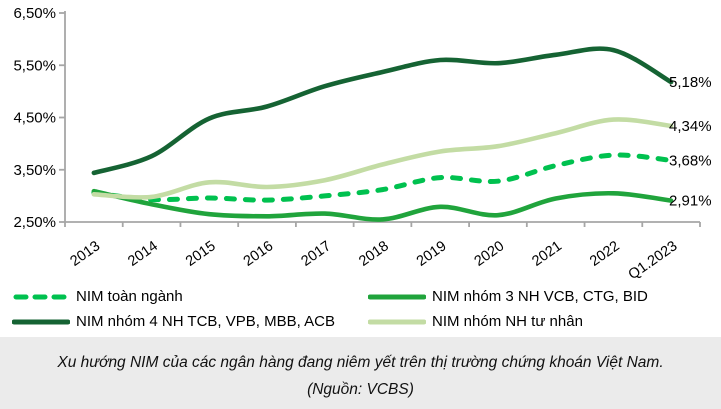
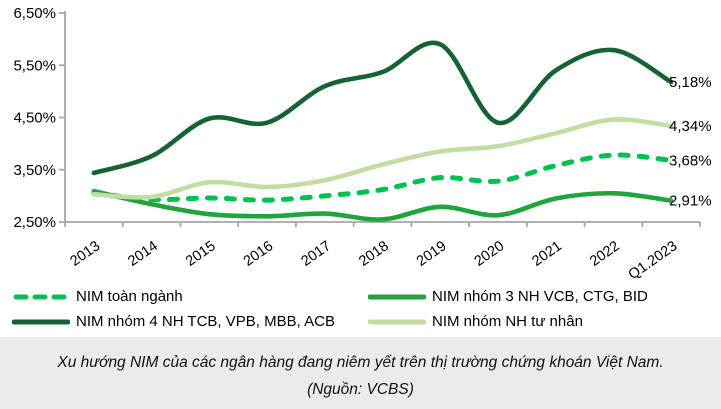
NIM nhóm 4 NH TCB, VPB, MBB, ACB/2016: 4,7% -> 4,4%
NIM nhóm 4 NH TCB, VPB, MBB, ACB/2019: 5,6% -> 5,9%
NIM nhóm 4 NH TCB, VPB, MBB, ACB/2020: 5,5% -> 4,4%
NIM nhóm 4 NH TCB, VPB, MBB, ACB/2021: 5,7% -> 5,4%
